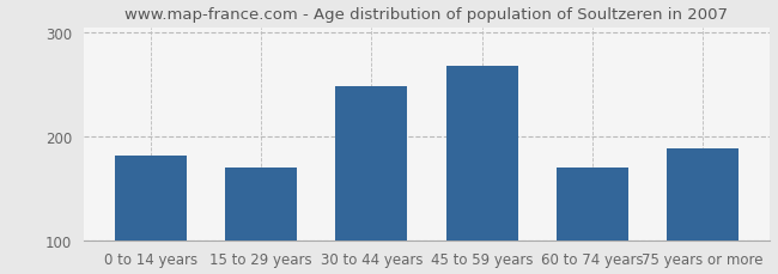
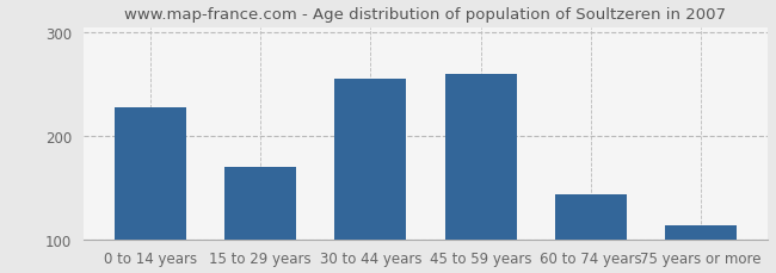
0 to 14 years: 182 -> 228
30 to 44 years: 248 -> 255
45 to 59 years: 268 -> 260
60 to 74 years: 170 -> 143
75 years or more: 188 -> 113
